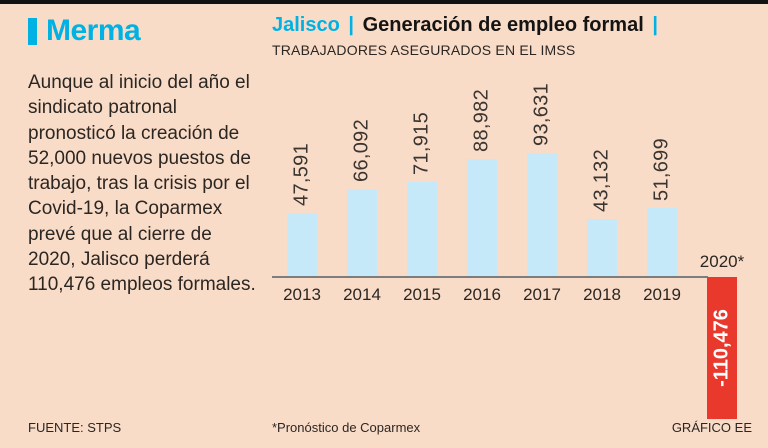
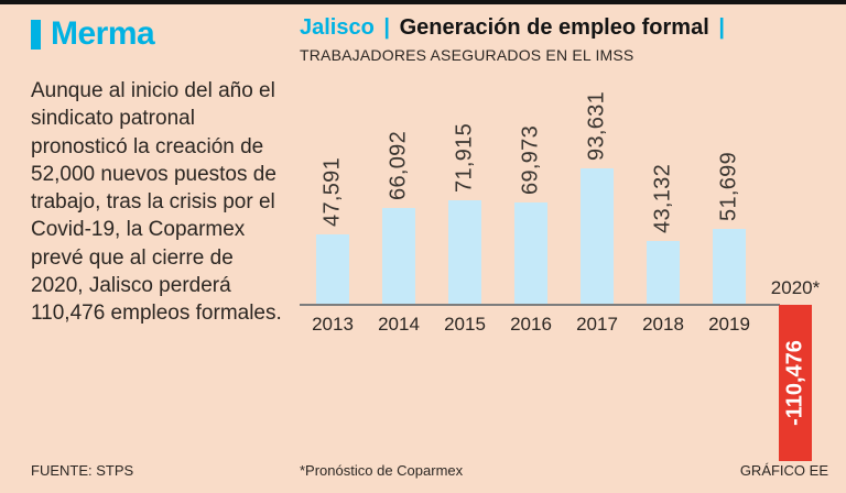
2016: 88,982 -> 69,973
